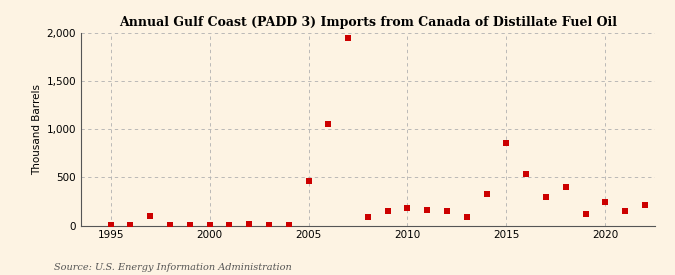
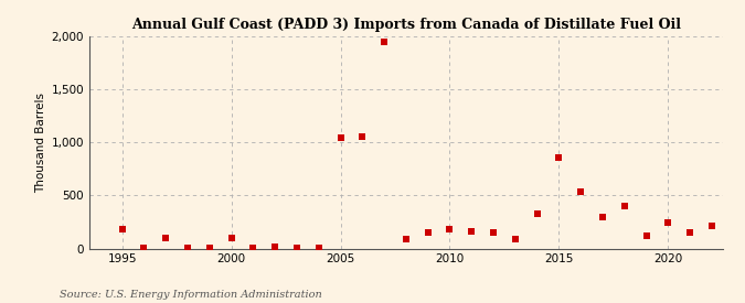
1995: 0 -> 180
2000: 0 -> 100
2005: 460 -> 1,040
